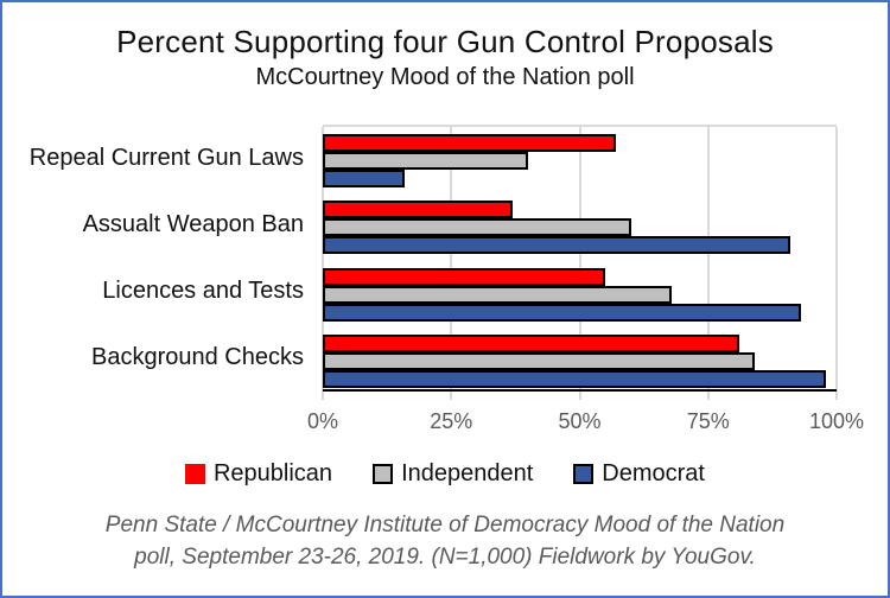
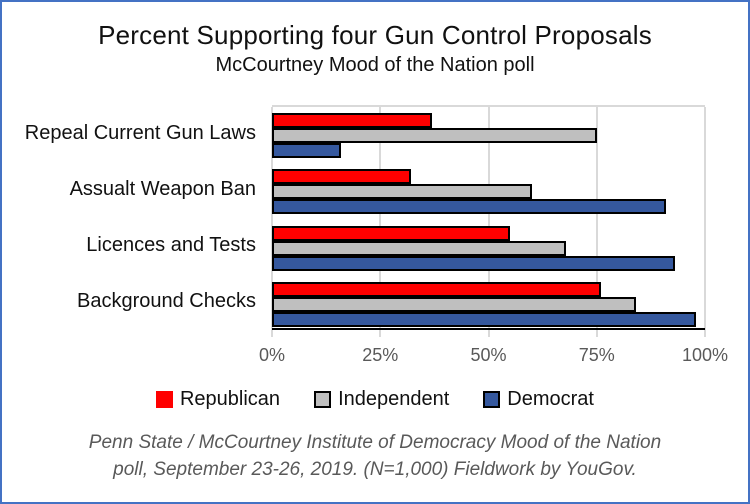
Republican/Repeal Current Gun Laws: 57% -> 37%
Independent/Repeal Current Gun Laws: 40% -> 75%
Republican/Assualt Weapon Ban: 37% -> 32%
Republican/Background Checks: 81% -> 76%
